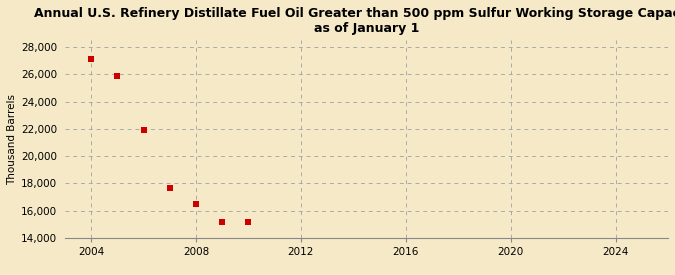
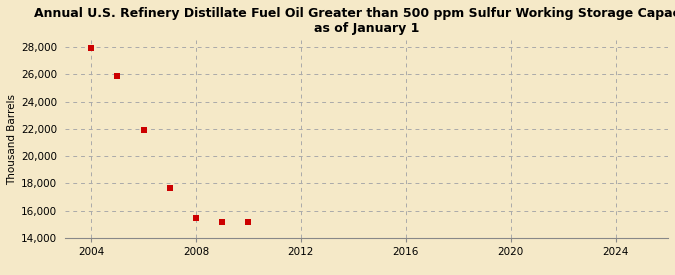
2004: 27,100 -> 27,900
2008: 16,500 -> 15,500
